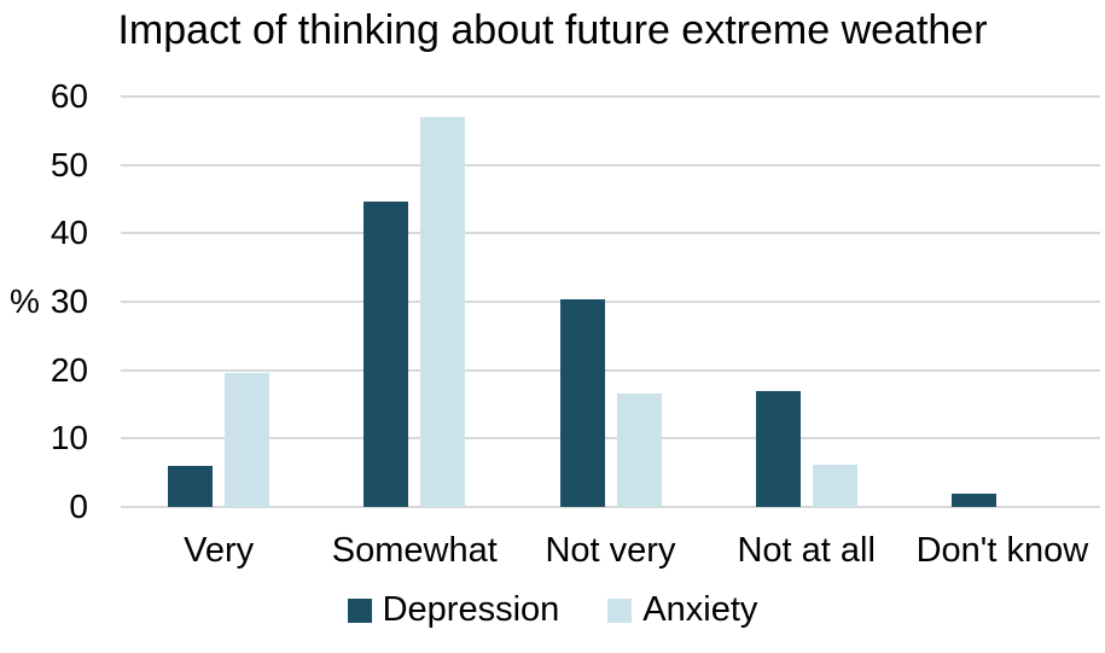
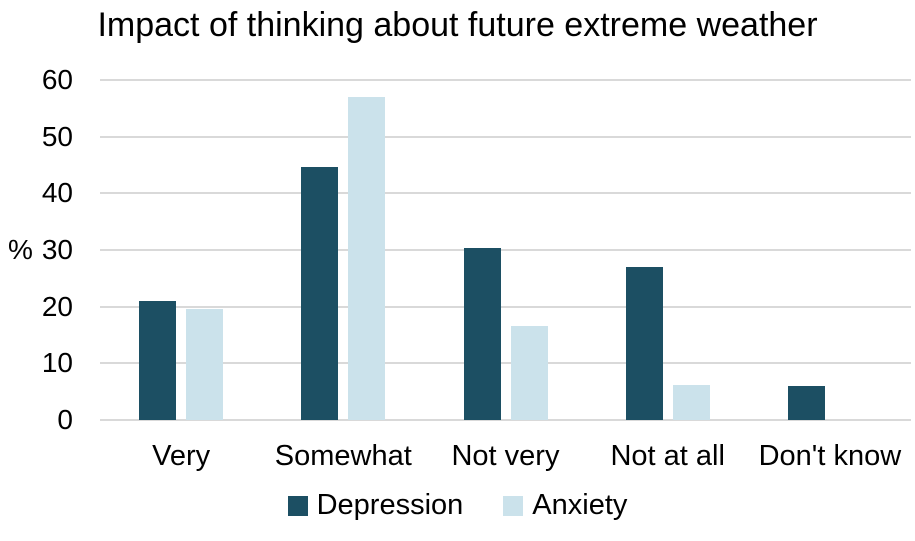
Depression/Very: 6 -> 21
Depression/Not at all: 17 -> 27
Depression/Don't know: 2 -> 6
